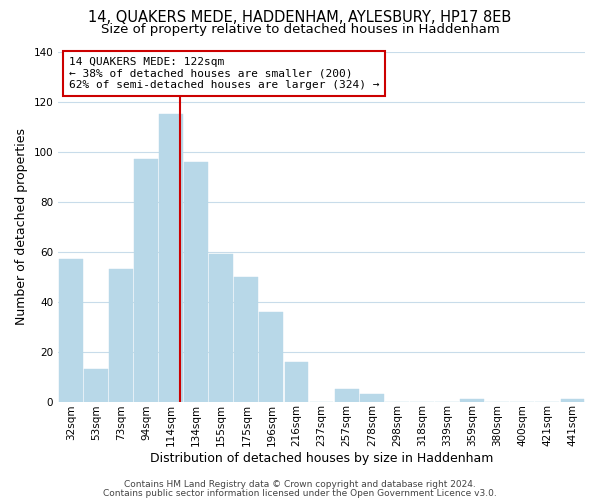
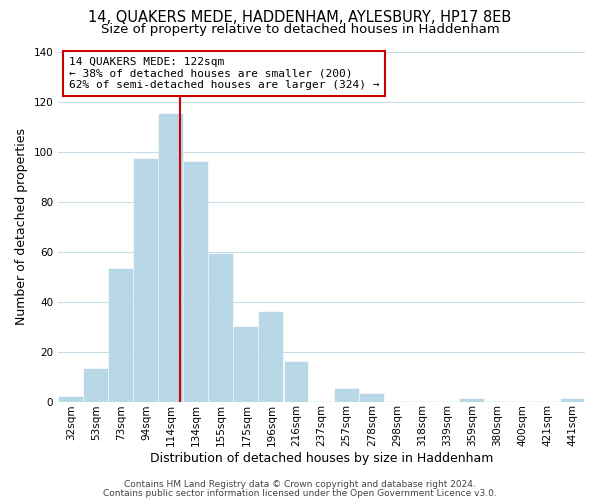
32sqm: 57 -> 2
175sqm: 50 -> 30
